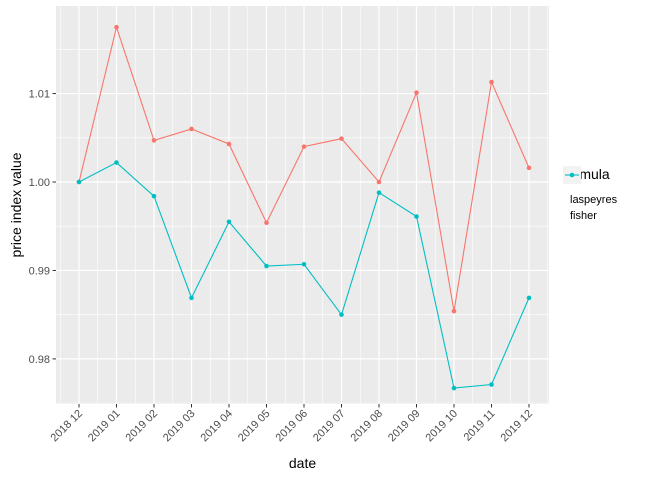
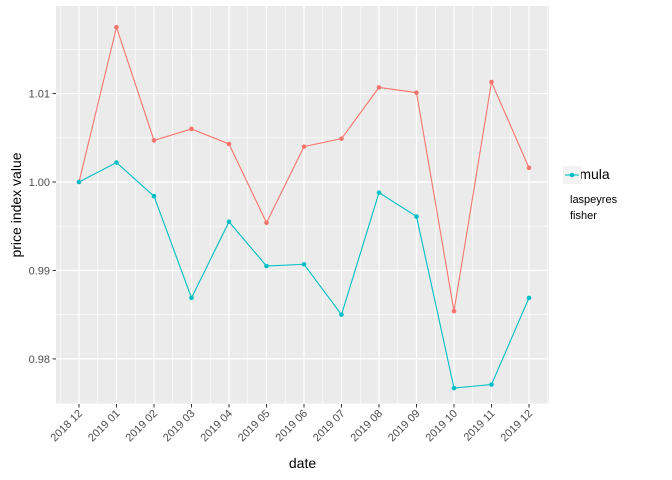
laspeyres/2019 08: 1.000 -> 1.011
